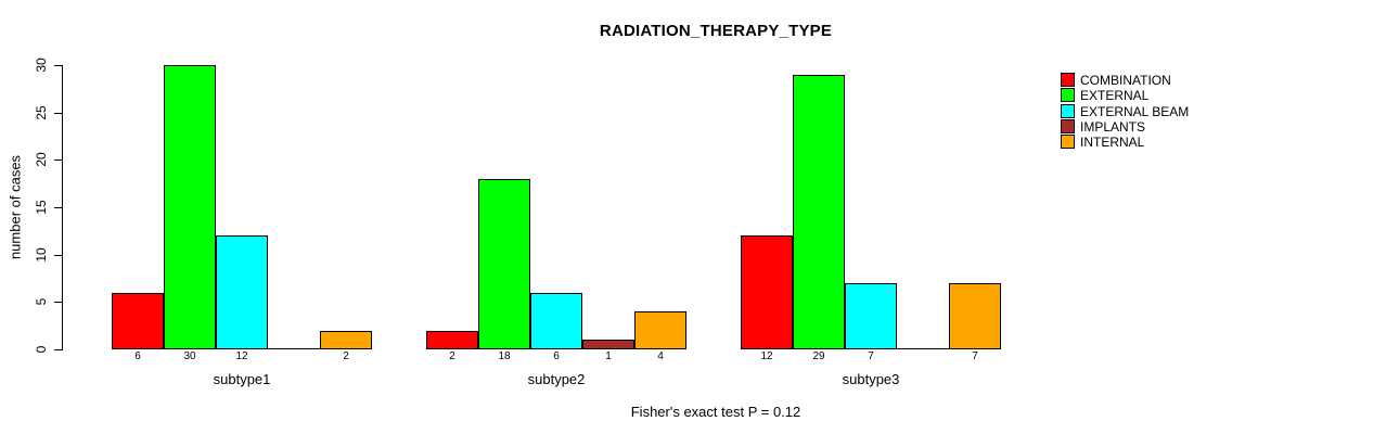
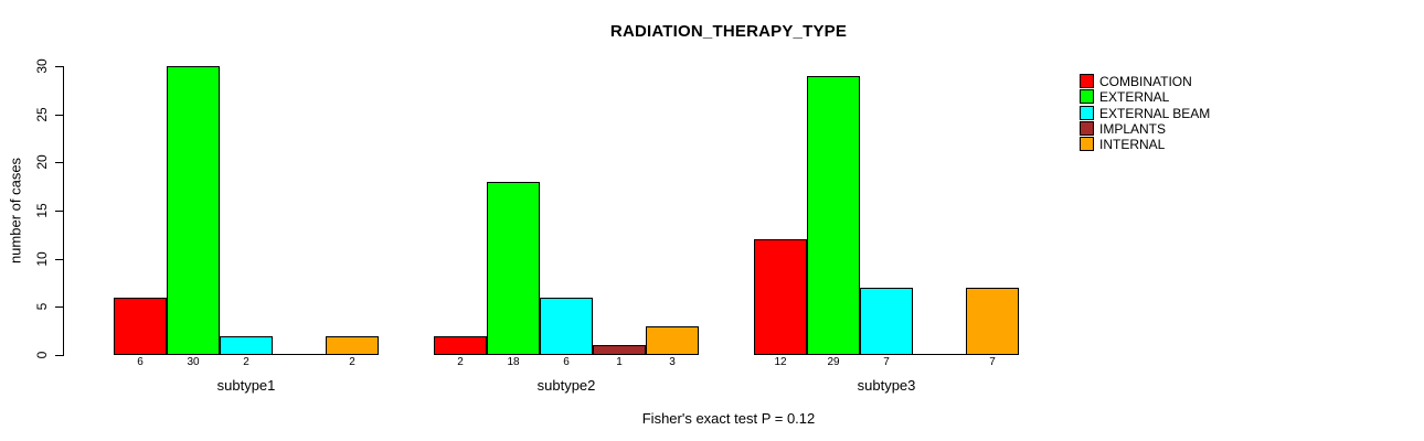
EXTERNAL BEAM/subtype1: 12 -> 2
INTERNAL/subtype2: 4 -> 3
